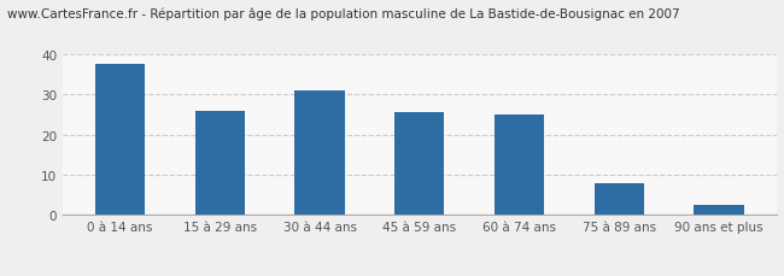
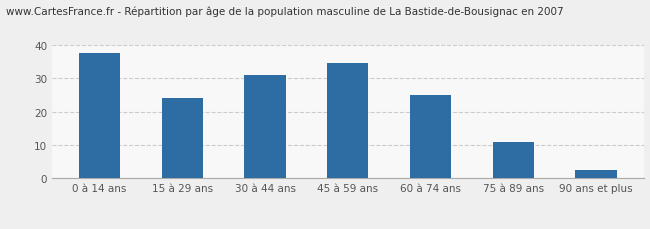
15 à 29 ans: 26.0 -> 24.0
45 à 59 ans: 25.5 -> 34.5
75 à 89 ans: 8.0 -> 11.0
